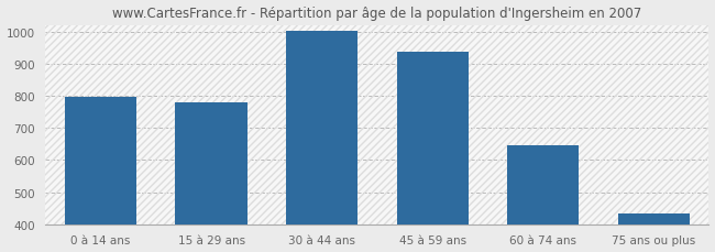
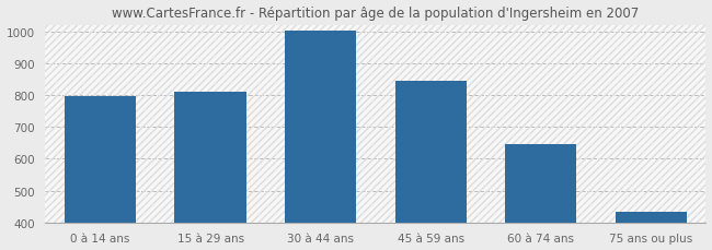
15 à 29 ans: 779 -> 810
45 à 59 ans: 936 -> 845
